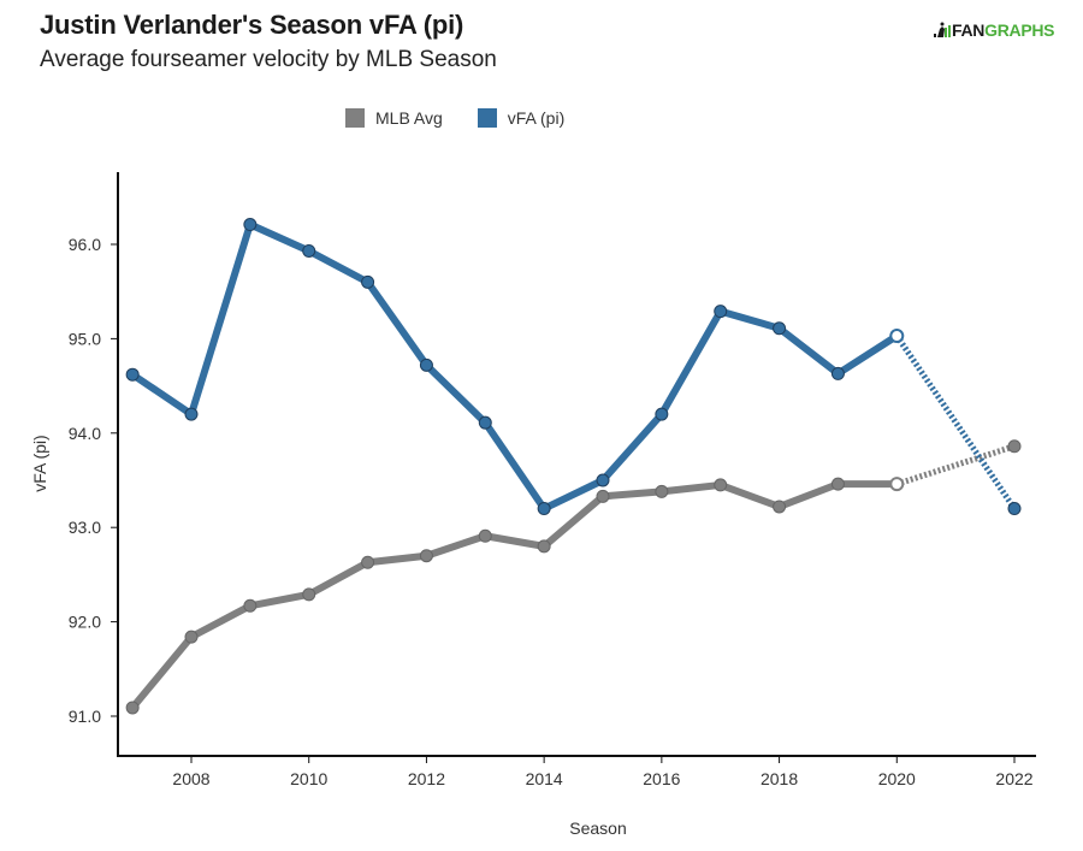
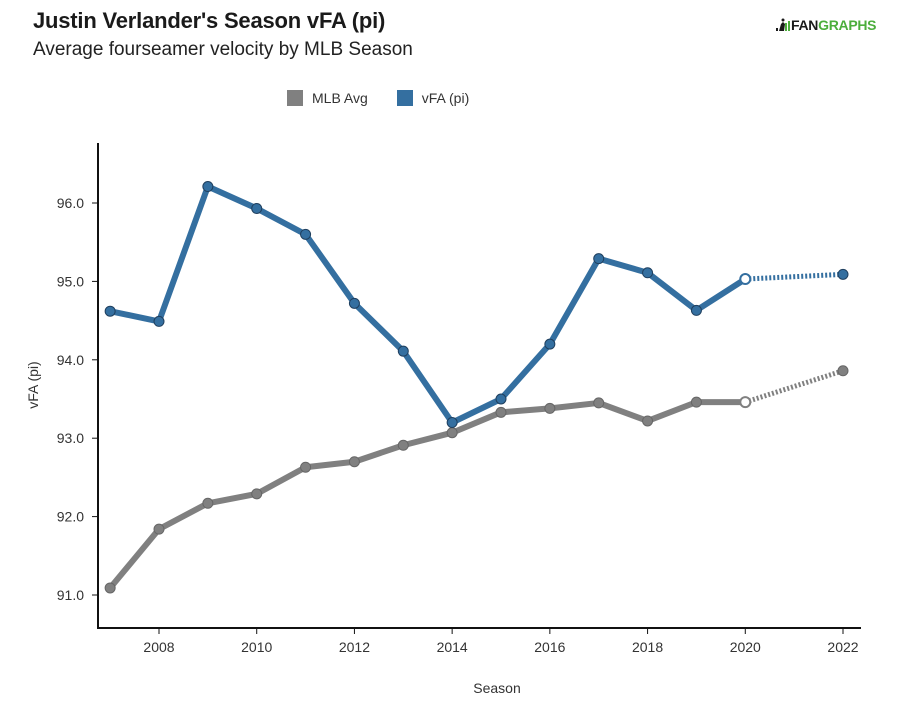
vFA (pi)/2008: 94.2 -> 94.5
MLB Avg/2014: 92.8 -> 93.1
vFA (pi)/2022: 93.2 -> 95.1
